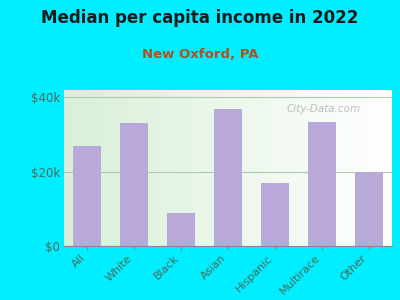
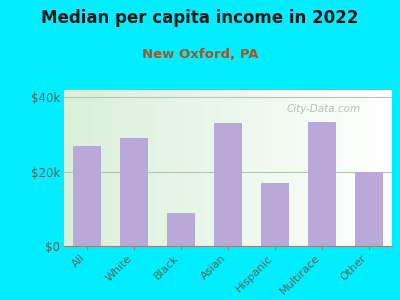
White: $33.0k -> $29.0k
Asian: $37.0k -> $33.0k
